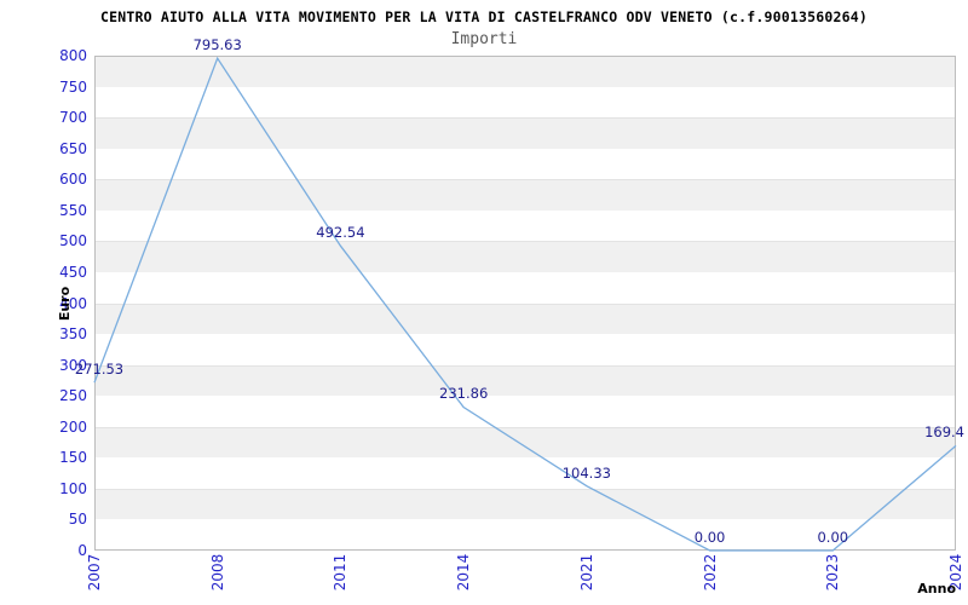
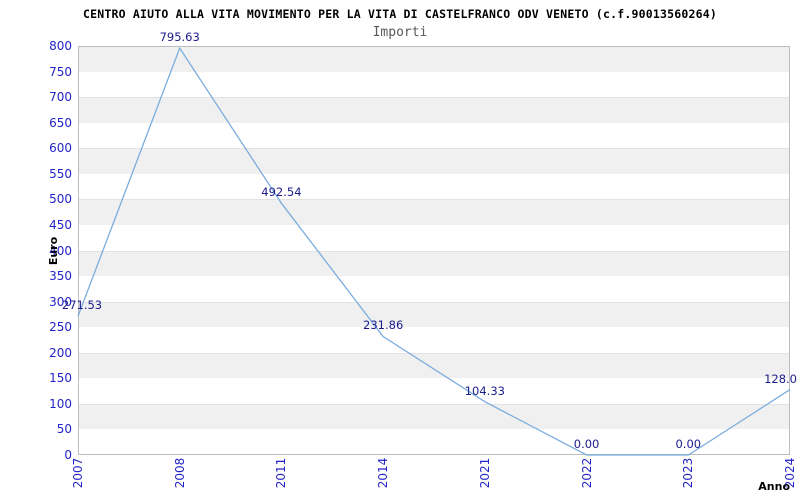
2024: 169.4 -> 128.0
